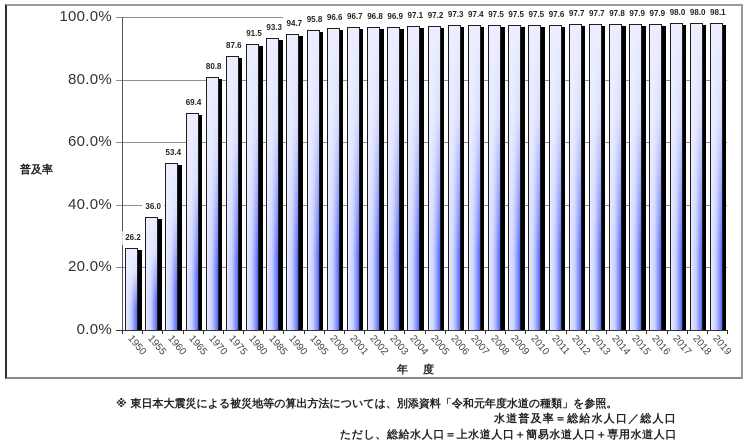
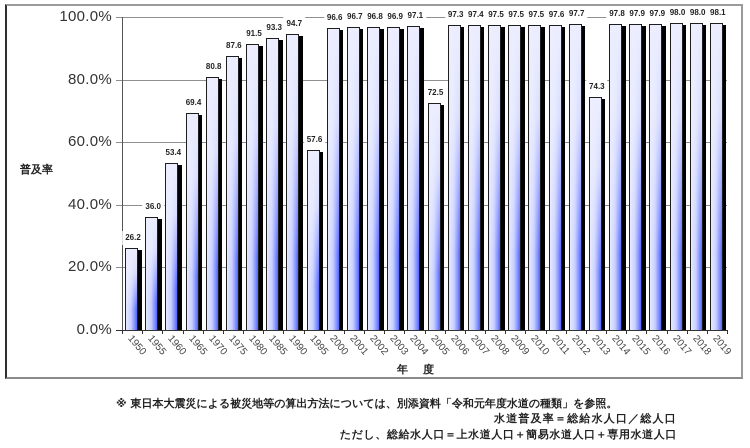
1995: 95.8 -> 57.6
2005: 97.2 -> 72.5
2013: 97.7 -> 74.3
